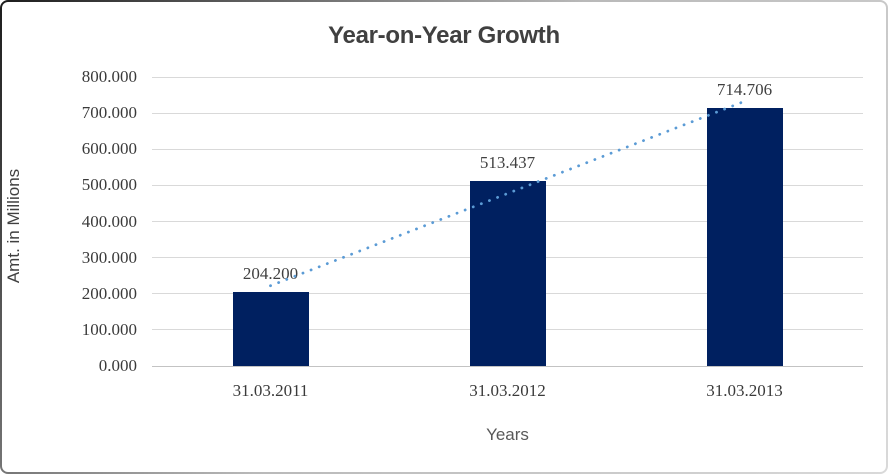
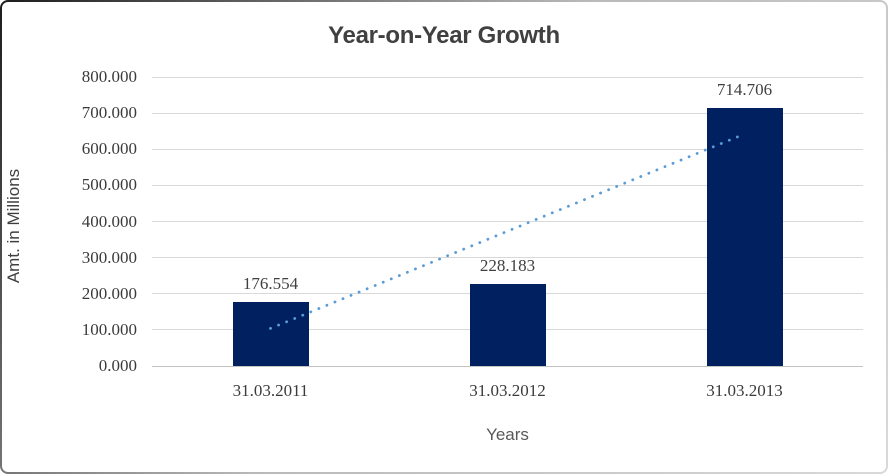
31.03.2011: 204.200 -> 176.554
31.03.2012: 513.437 -> 228.183
